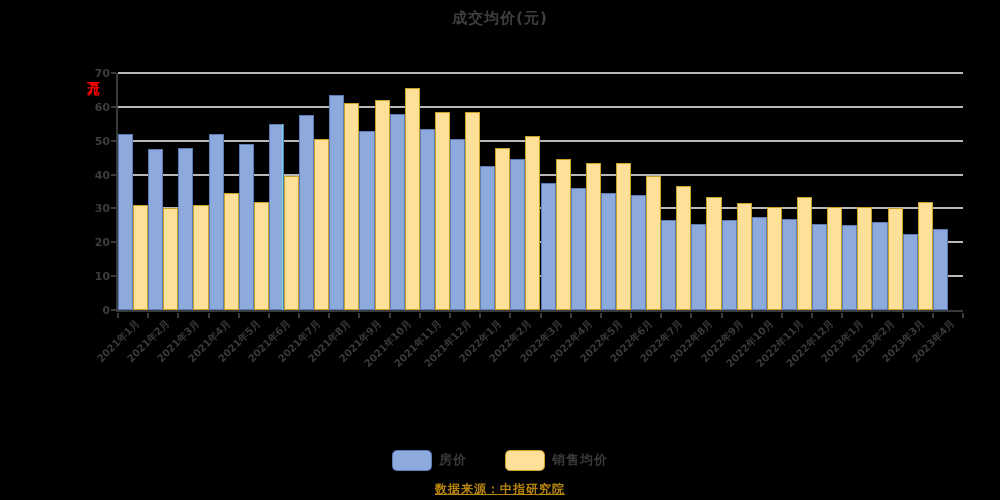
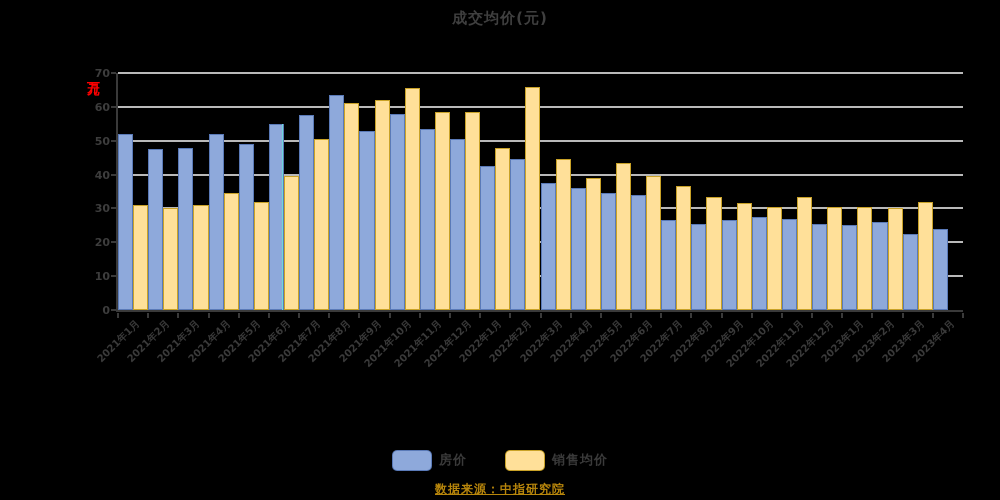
销售均价/2022年2月: 52 -> 66
销售均价/2022年4月: 44 -> 39
